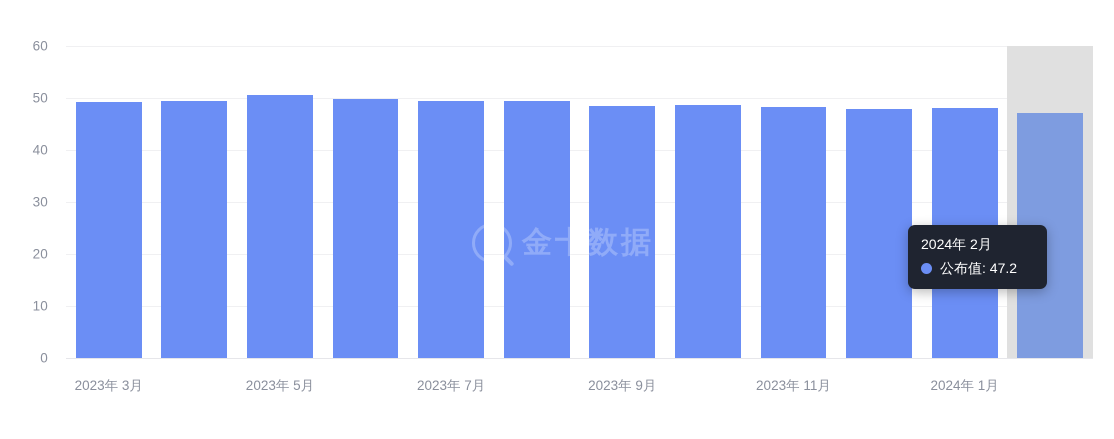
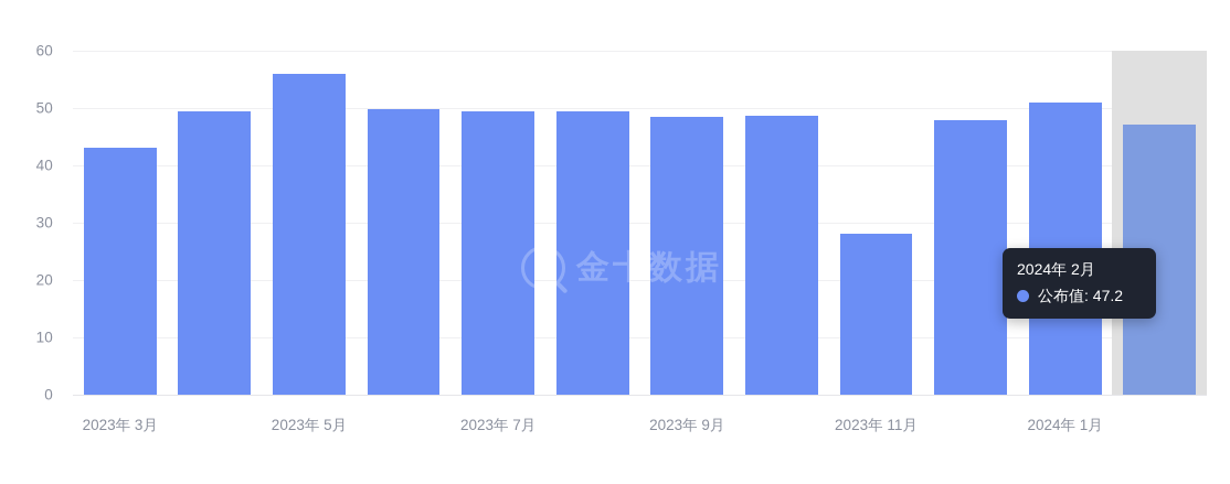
2023年 3月: 49 -> 43
2023年 5月: 51 -> 56
2023年 11月: 48 -> 28
2024年 1月: 48 -> 51
